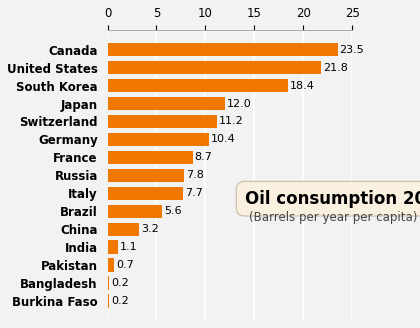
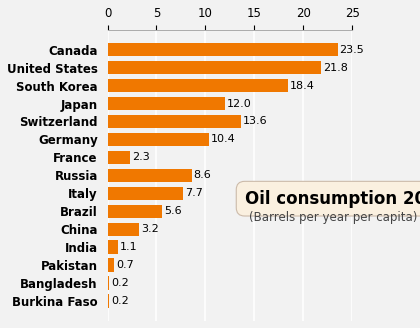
Switzerland: 11.2 -> 13.6
France: 8.7 -> 2.3
Russia: 7.8 -> 8.6
